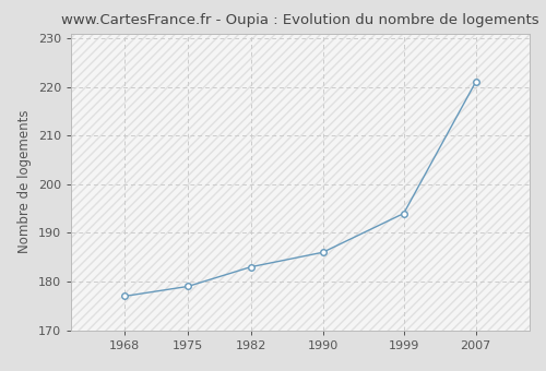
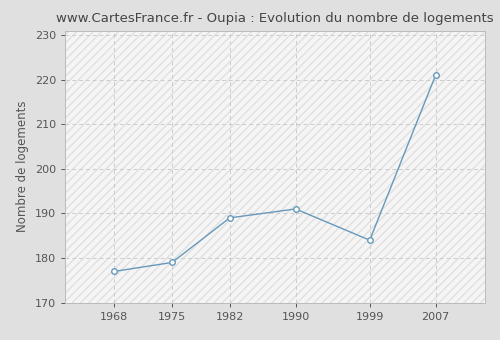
1982: 183 -> 189
1990: 186 -> 191
1999: 194 -> 184
